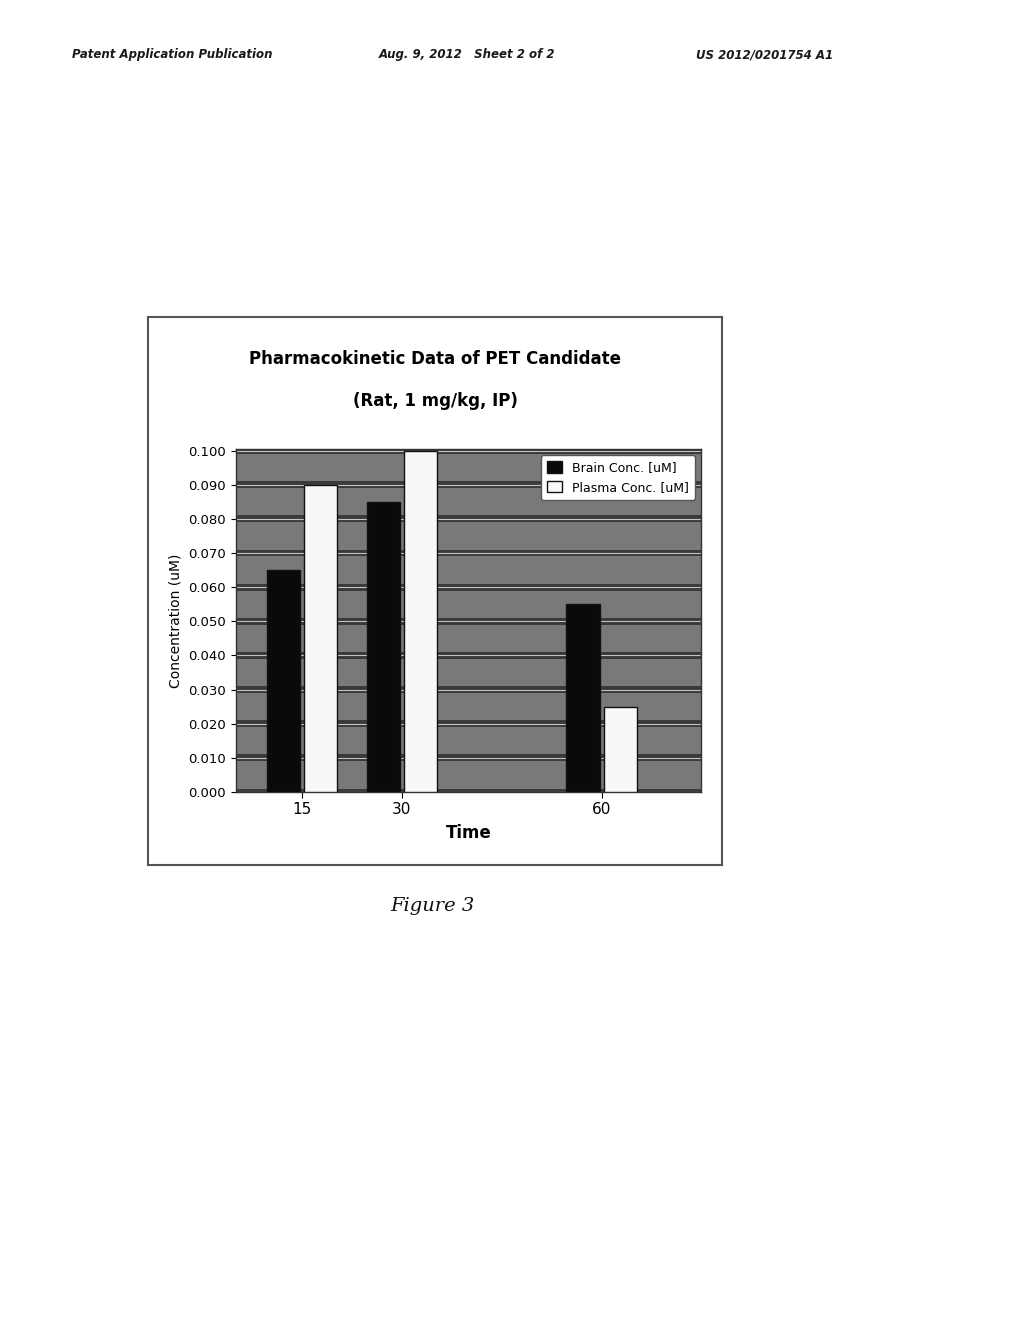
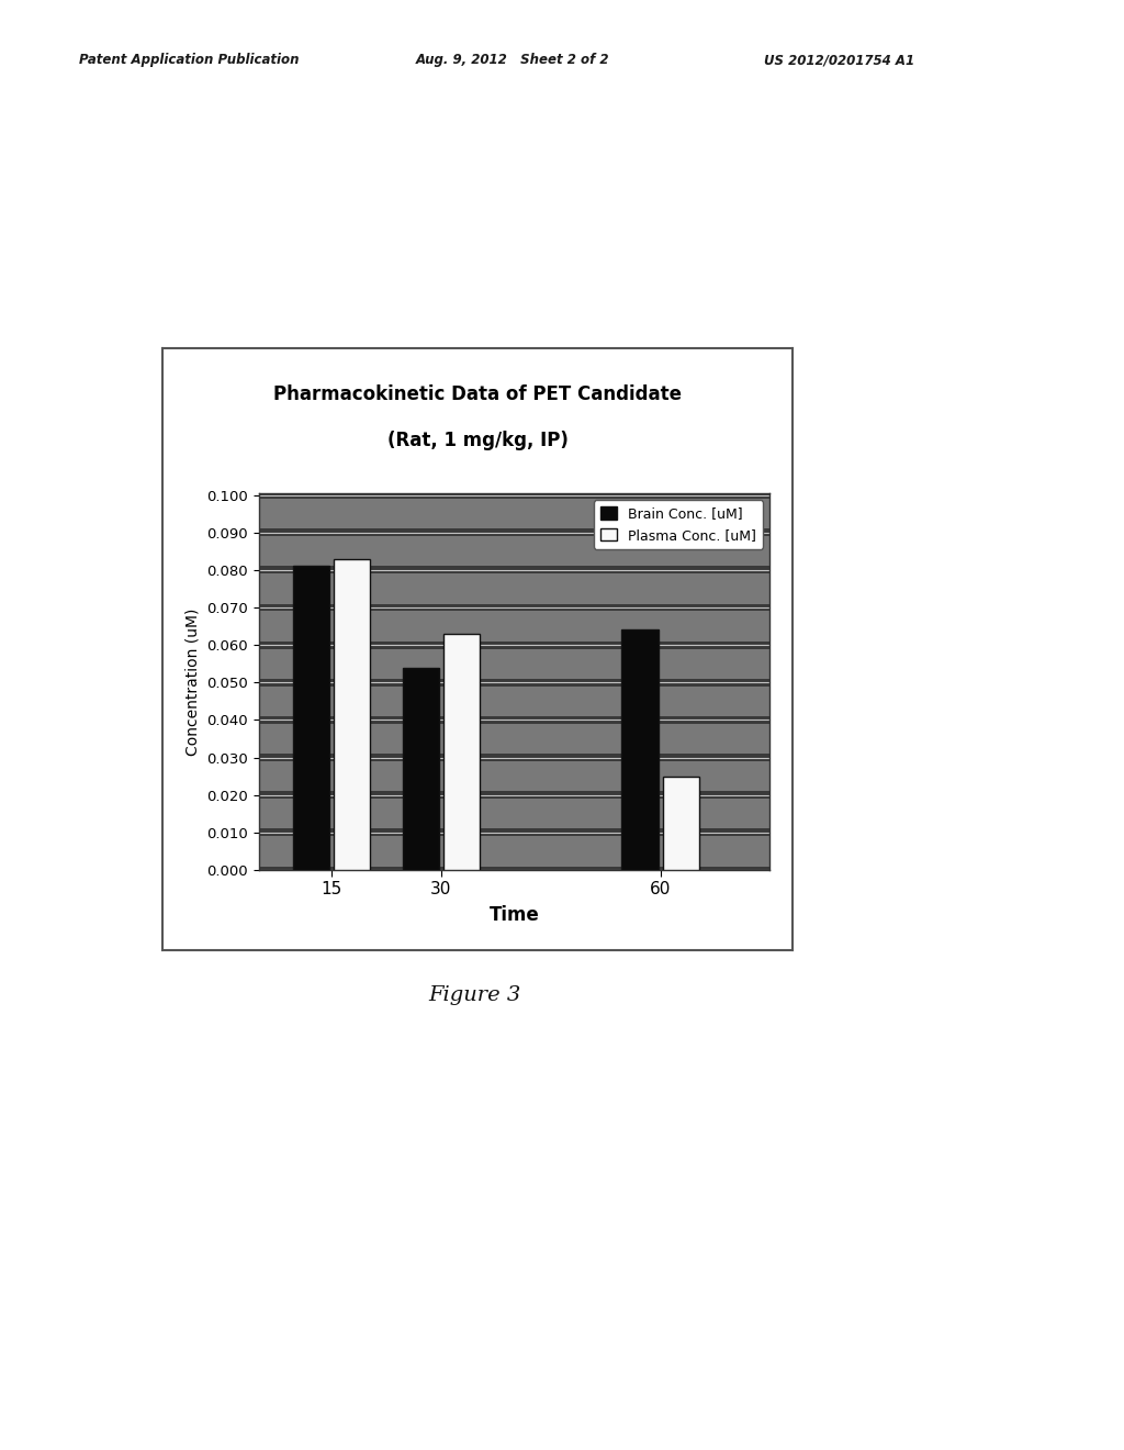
Brain Conc. [uM]/15: 0.065 -> 0.081
Plasma Conc. [uM]/15: 0.090 -> 0.083
Brain Conc. [uM]/30: 0.085 -> 0.054
Plasma Conc. [uM]/30: 0.100 -> 0.063
Brain Conc. [uM]/60: 0.055 -> 0.064
